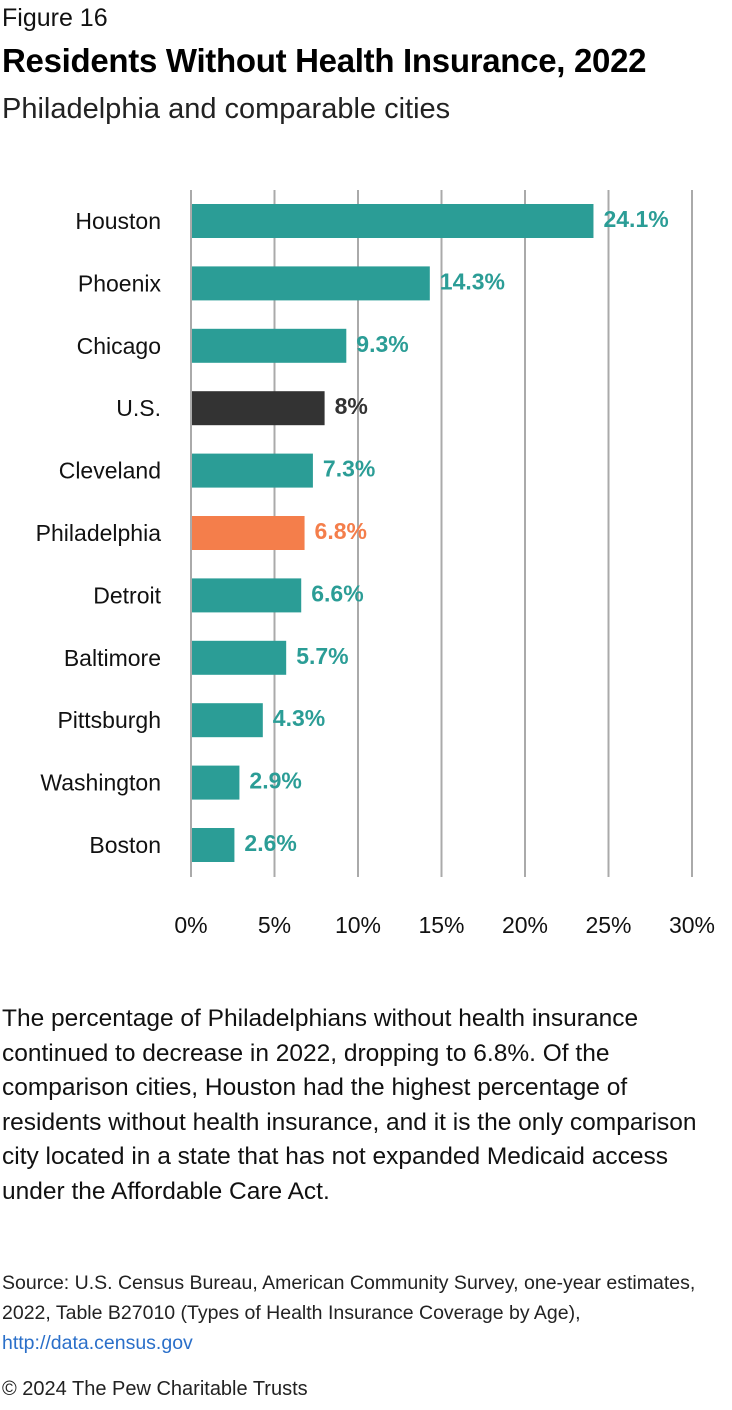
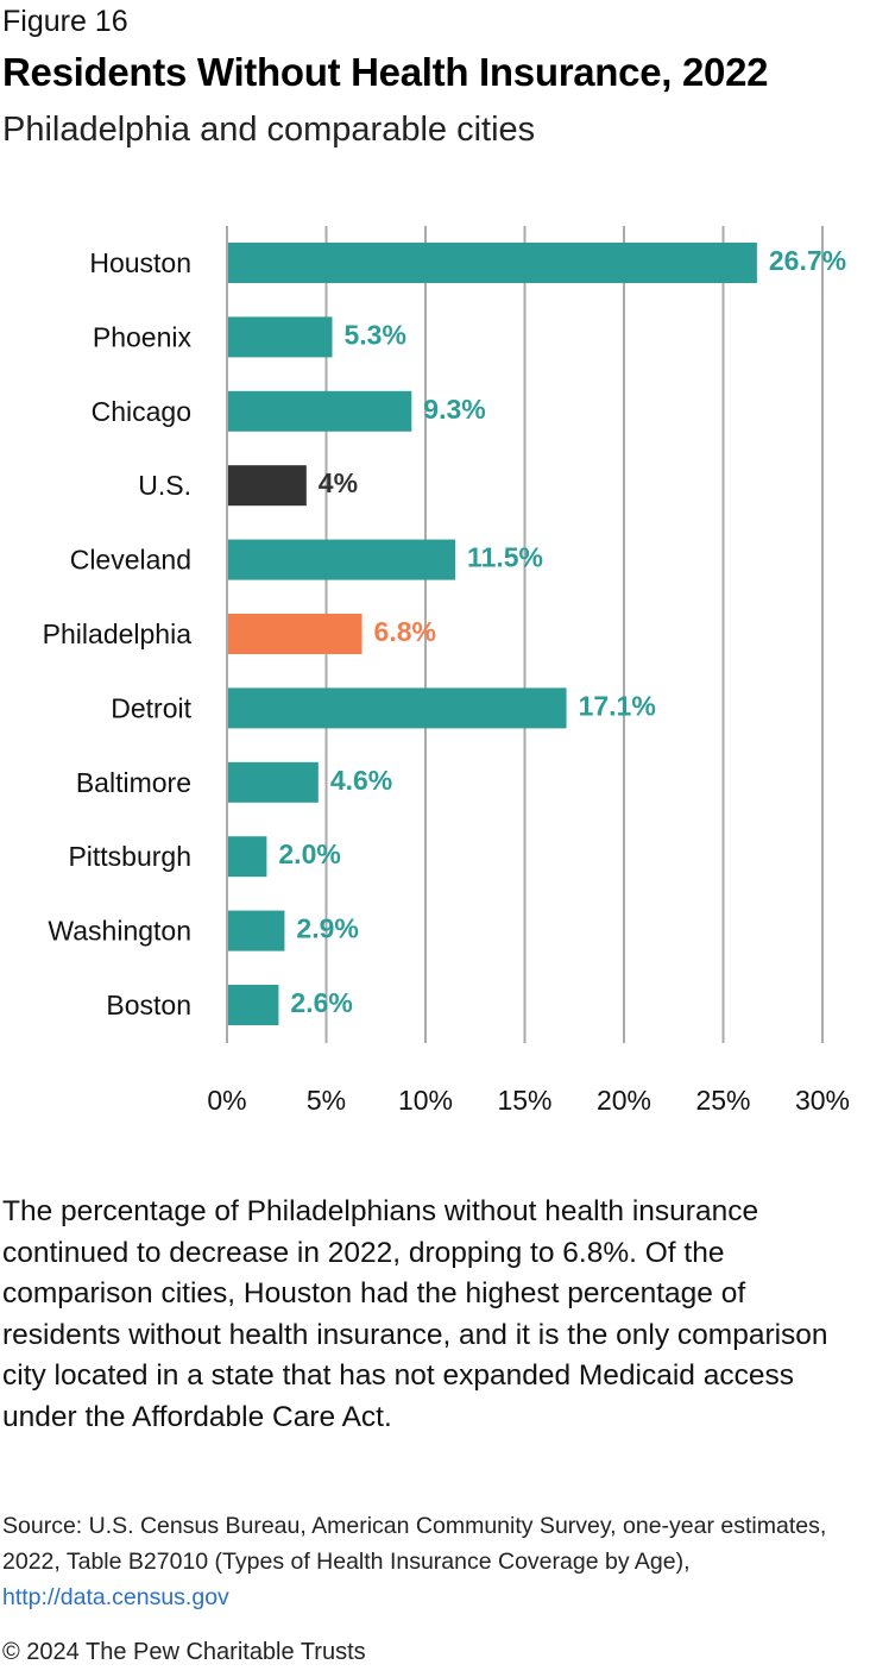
Houston: 24.1% -> 26.7%
Phoenix: 14.3% -> 5.3%
U.S.: 8% -> 4%
Cleveland: 7.3% -> 11.5%
Detroit: 6.6% -> 17.1%
Baltimore: 5.7% -> 4.6%
Pittsburgh: 4.3% -> 2.0%
